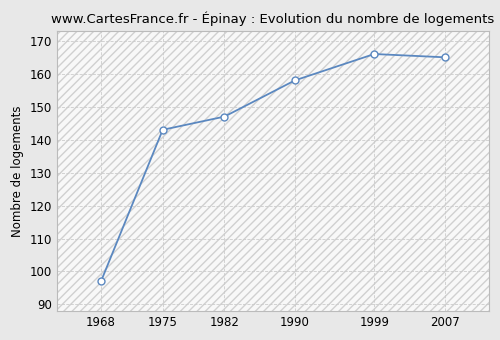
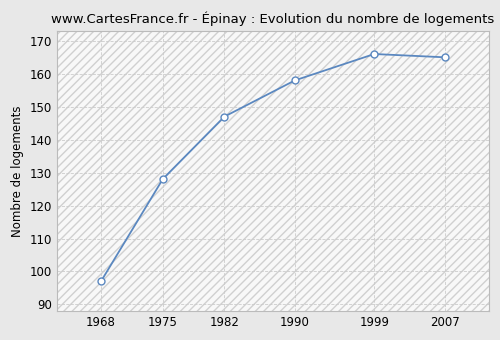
1975: 143 -> 128
